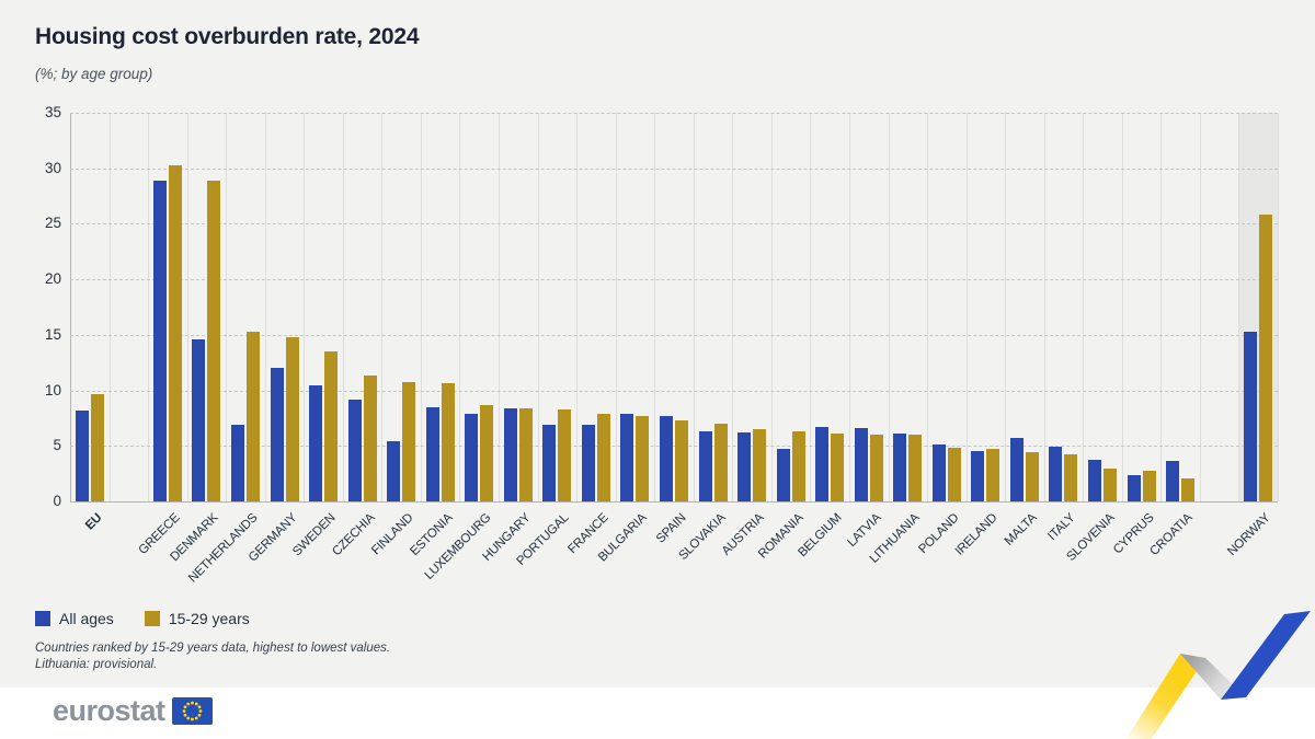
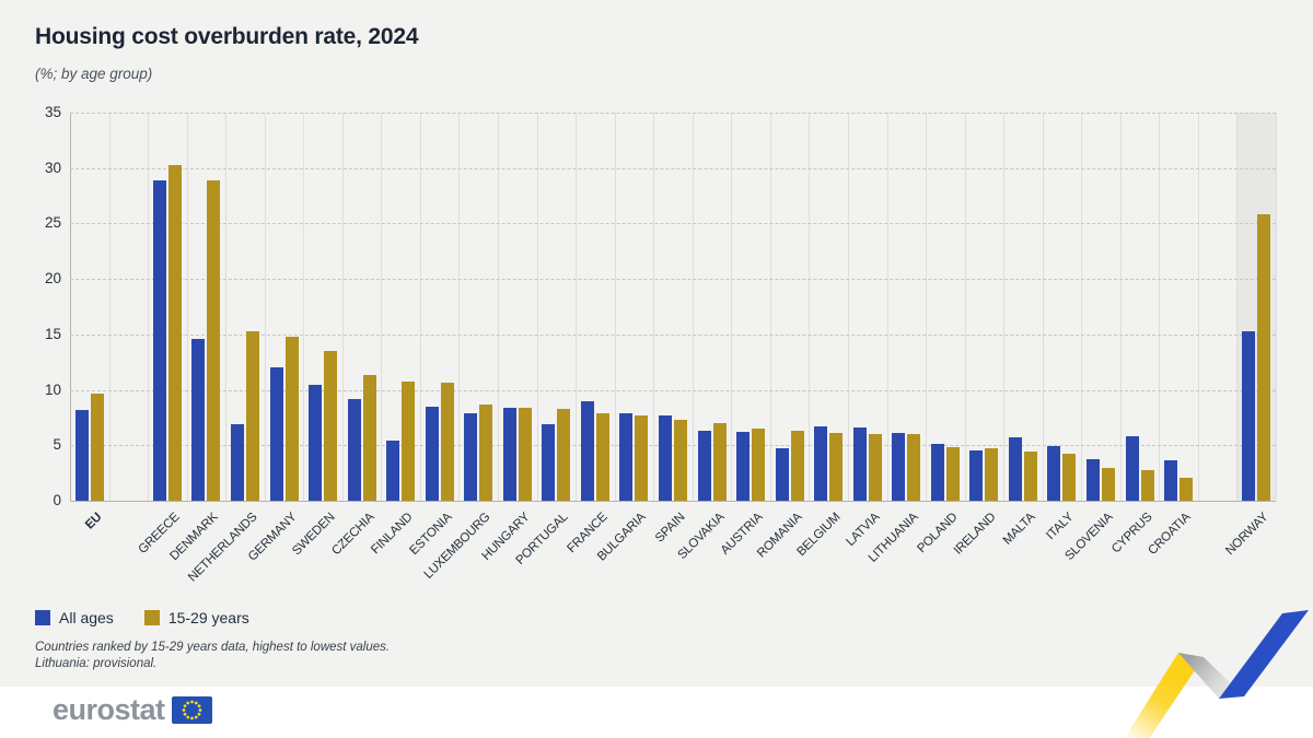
All ages/FRANCE: 6.9 -> 9.0
All ages/CYPRUS: 2.4 -> 5.8
